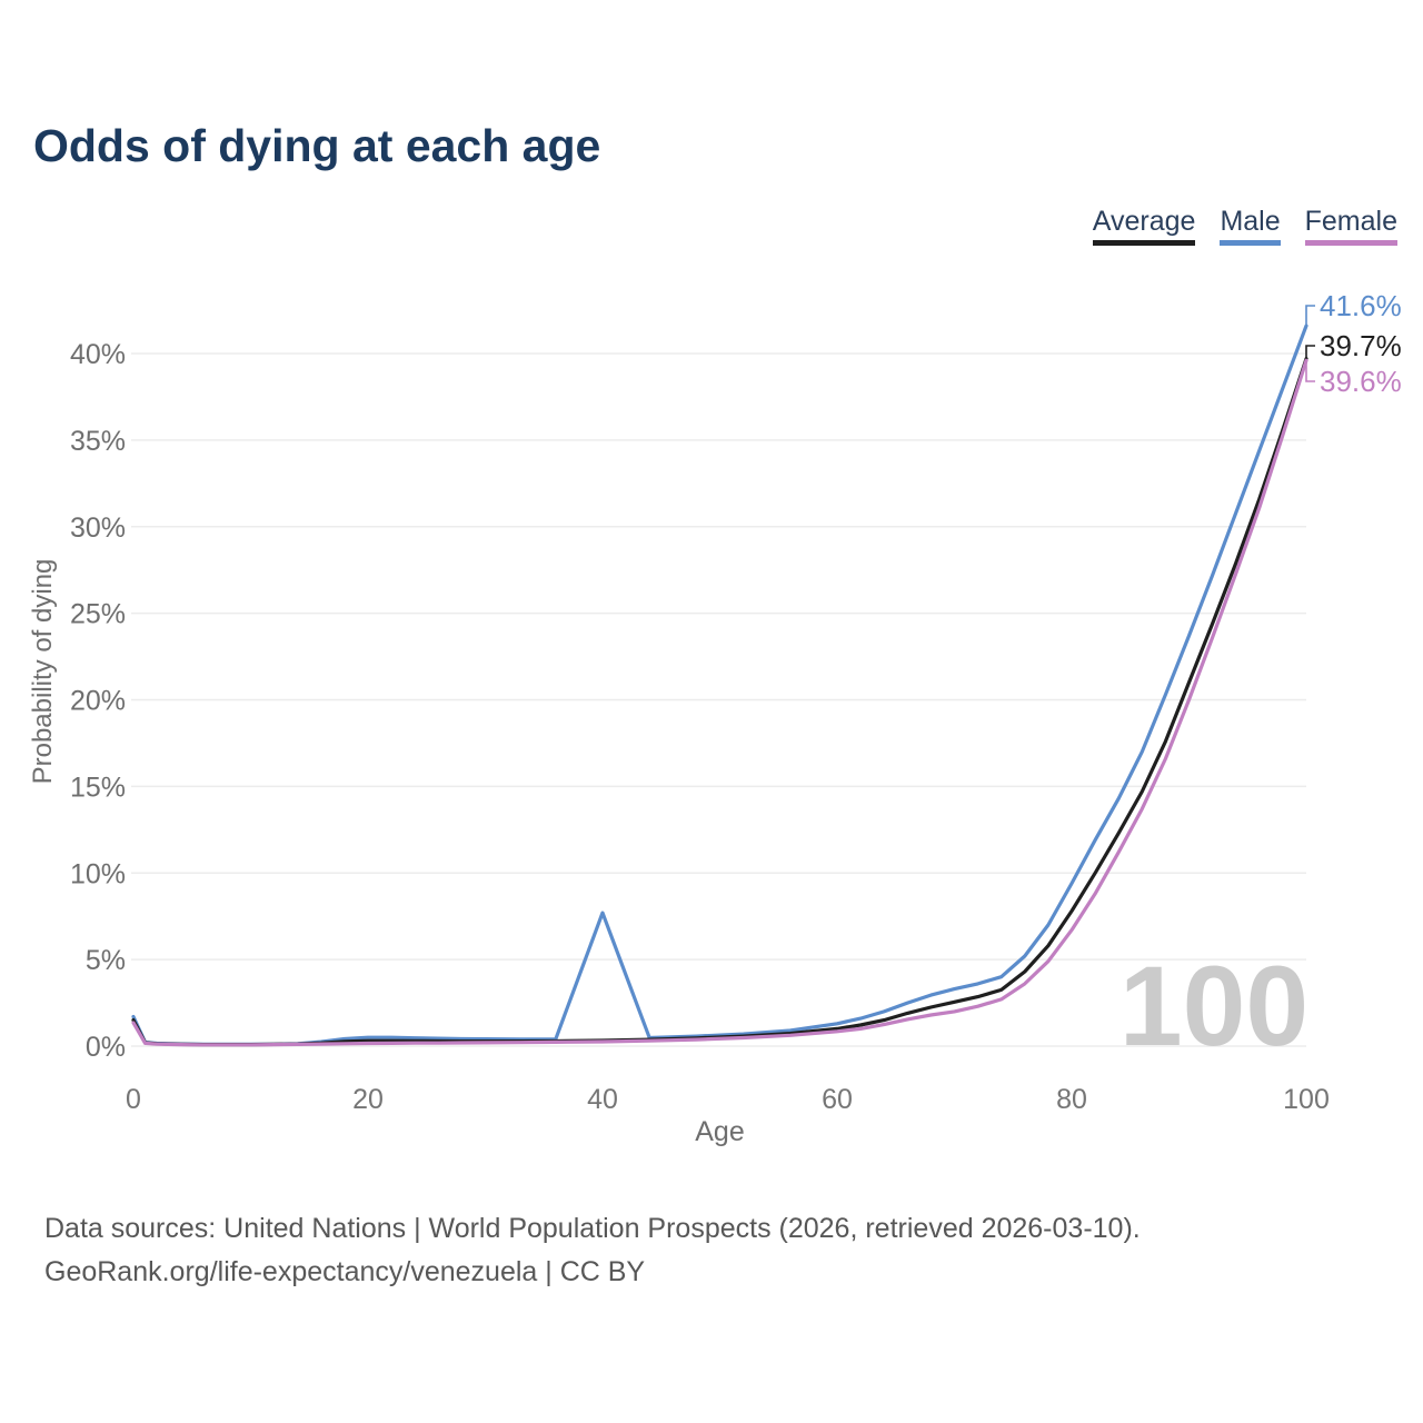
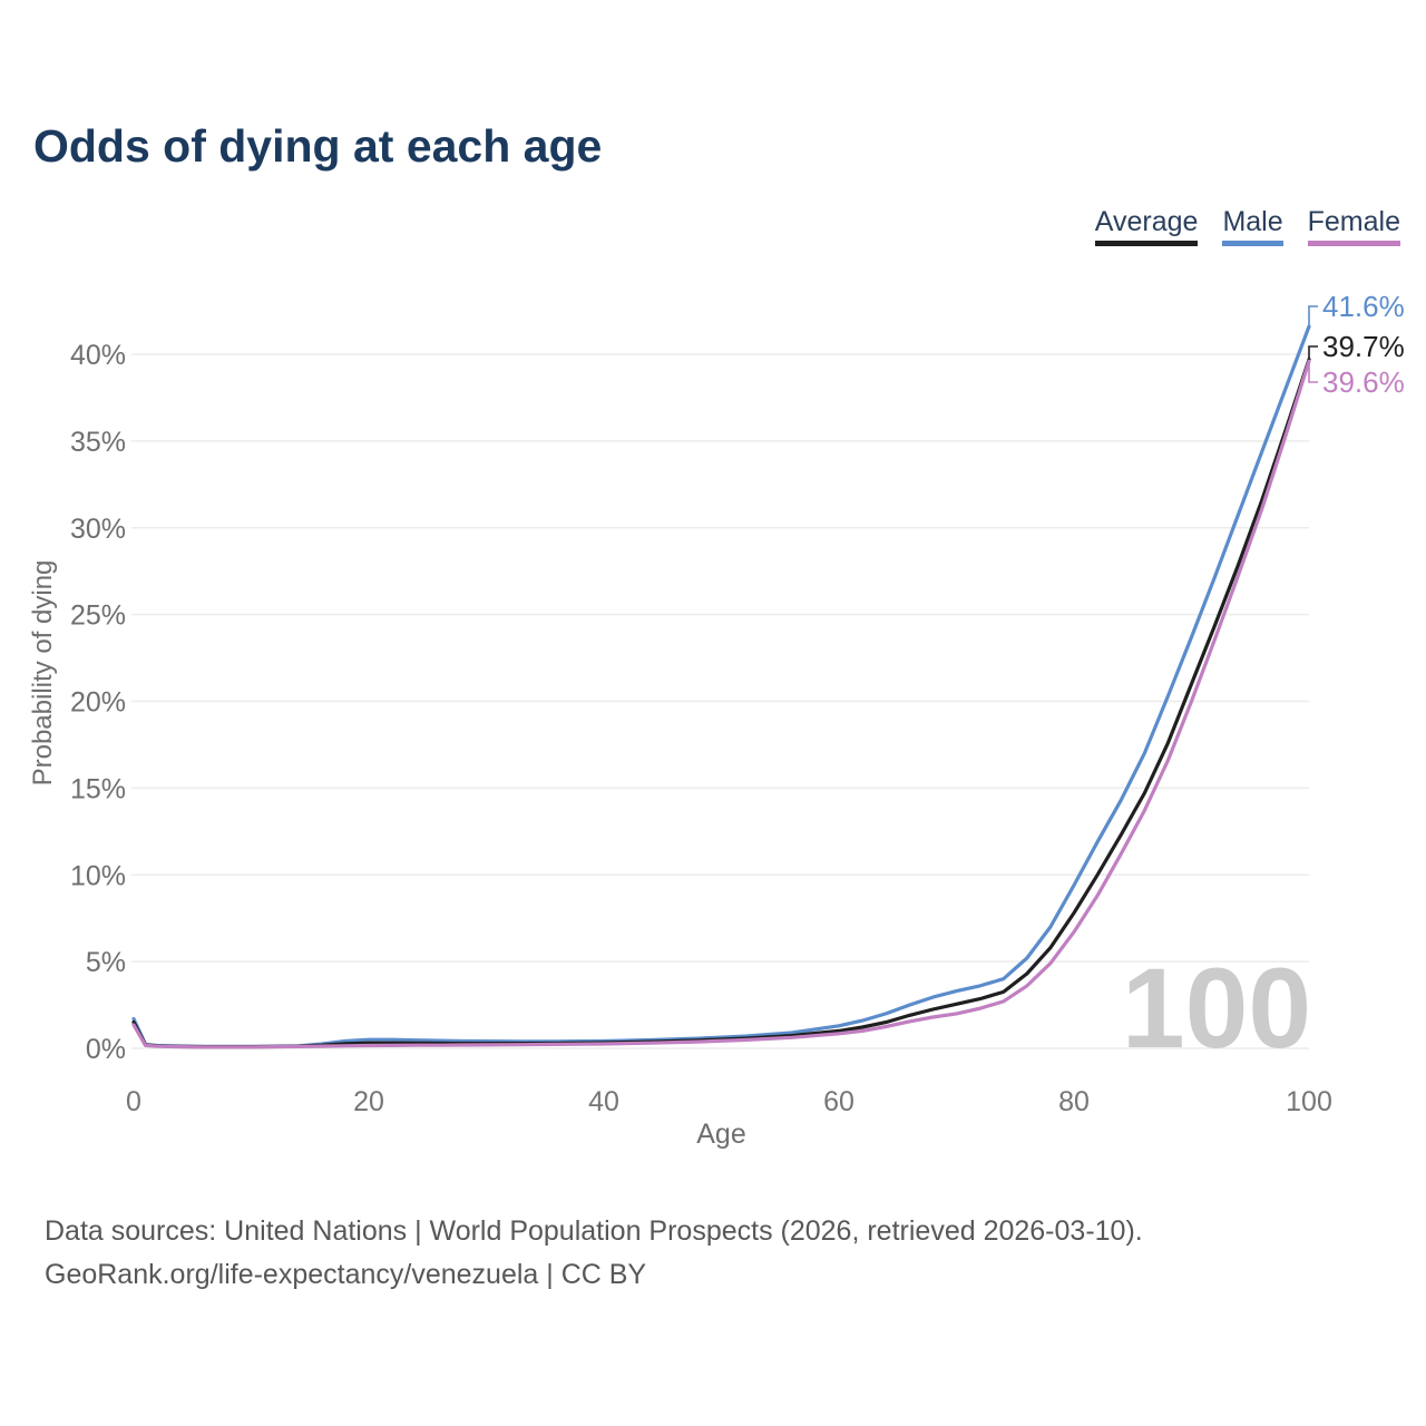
Male/40: 7.7% -> 0.4%
